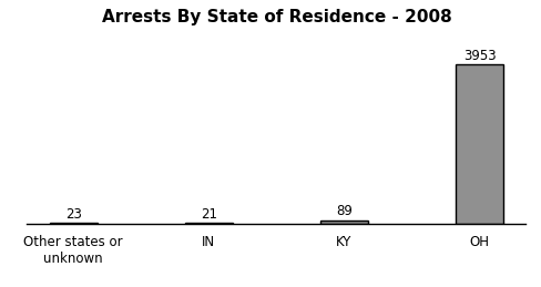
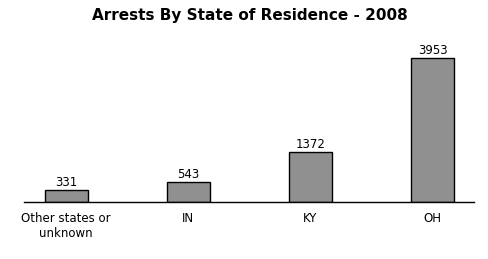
Other states or unknown: 23 -> 331
IN: 21 -> 543
KY: 89 -> 1372
